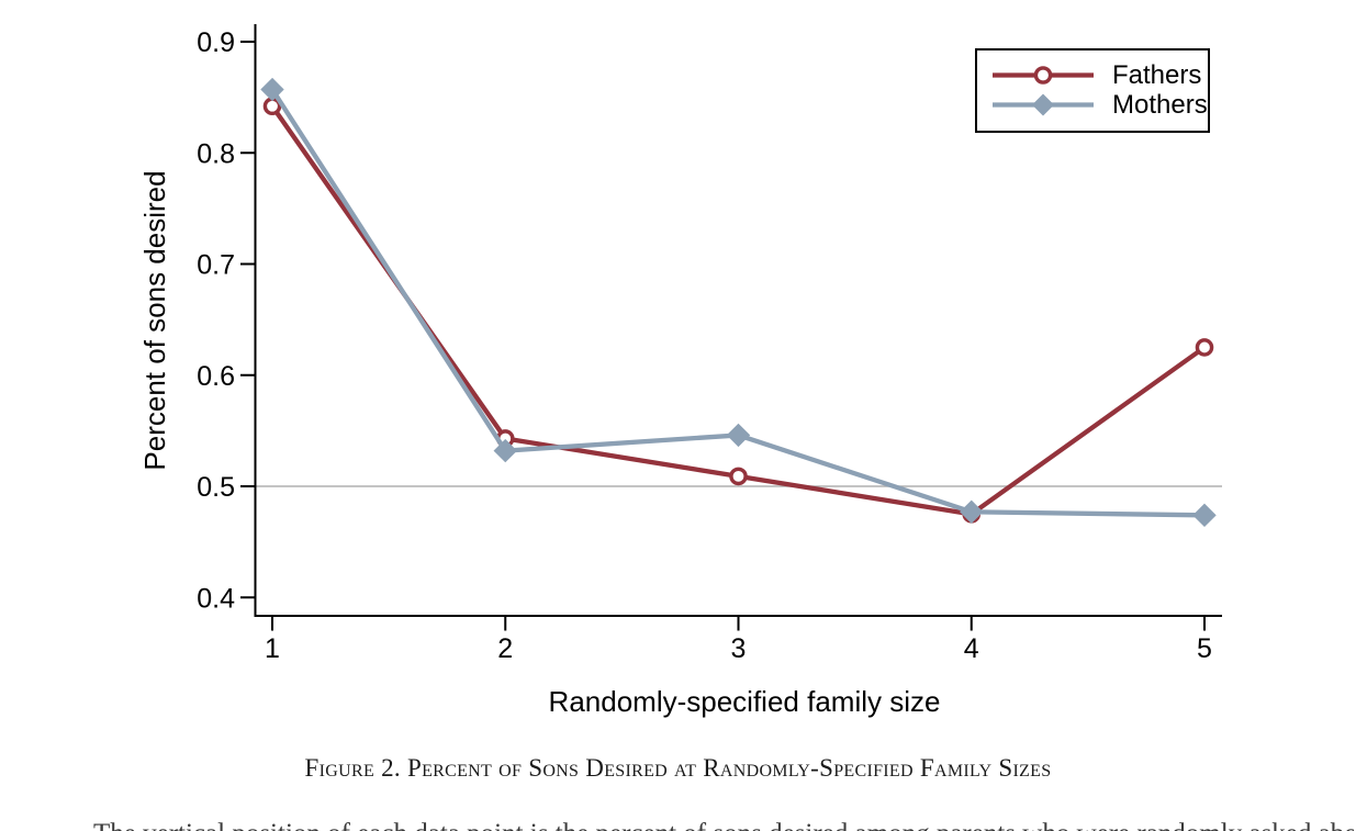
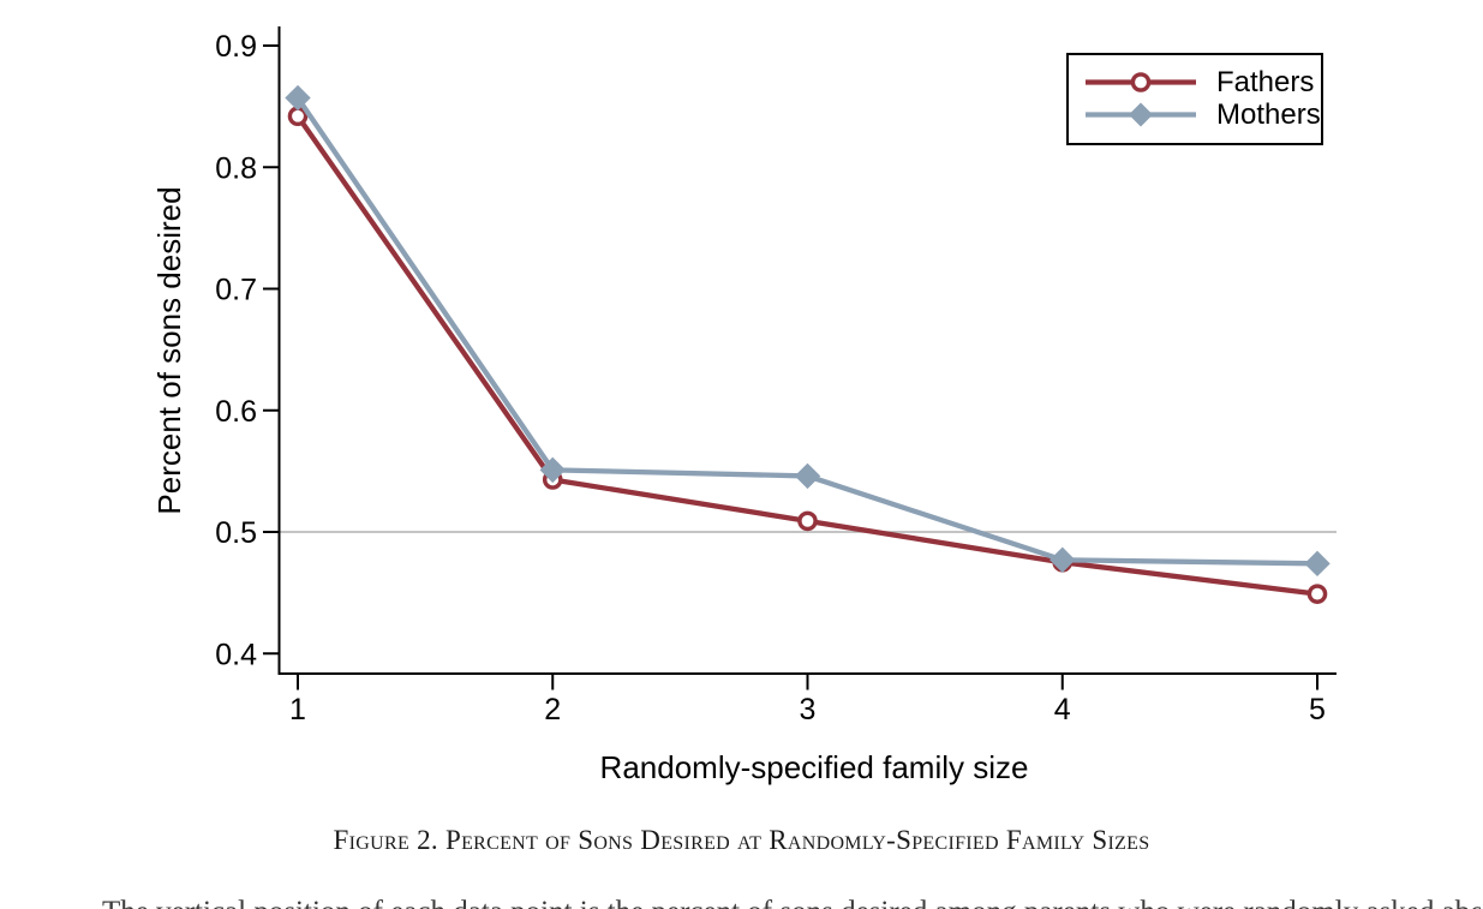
Mothers/2: 0.532 -> 0.551
Fathers/5: 0.625 -> 0.449
